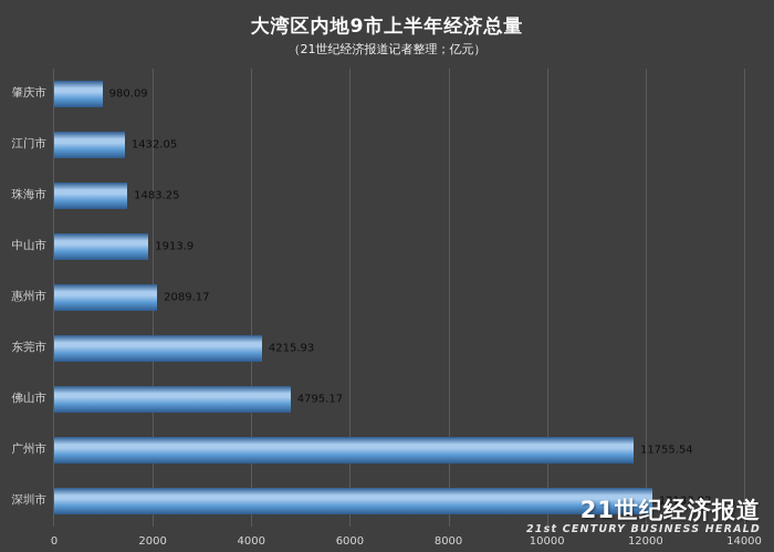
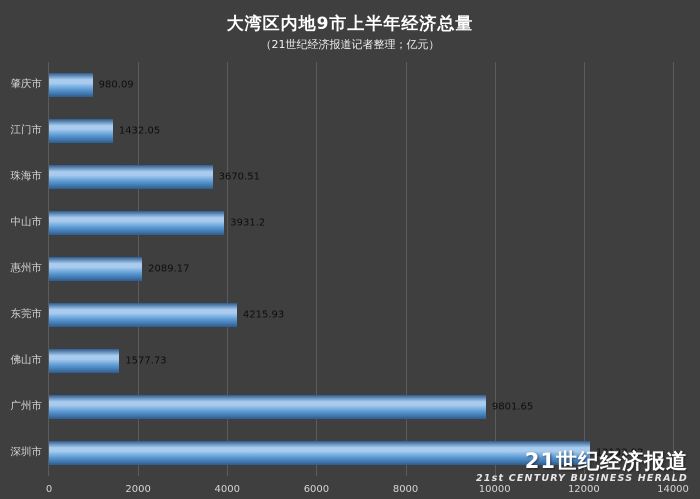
珠海市: 1483.25 -> 3670.51
中山市: 1913.9 -> 3931.2
佛山市: 4795.17 -> 1577.73
广州市: 11755.54 -> 9801.65
